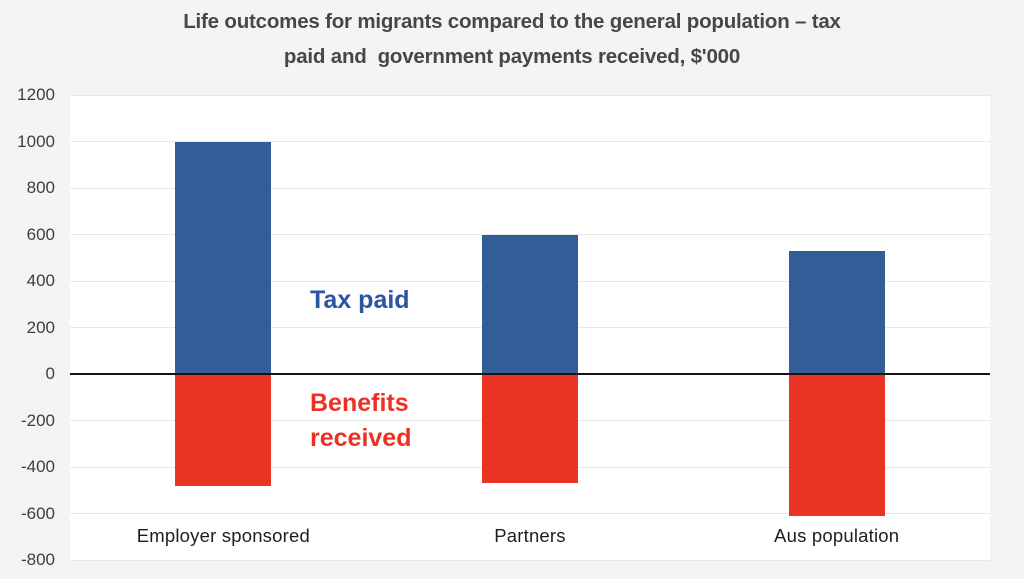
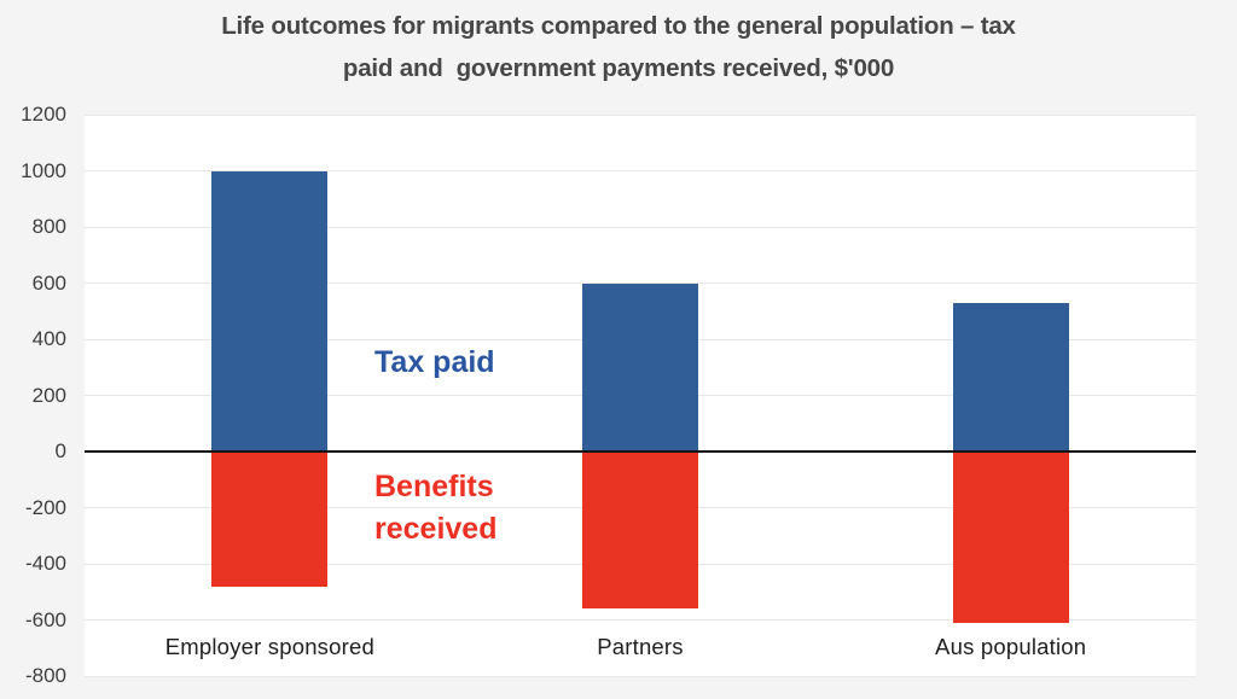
Benefits received/Partners: -470 -> -560
